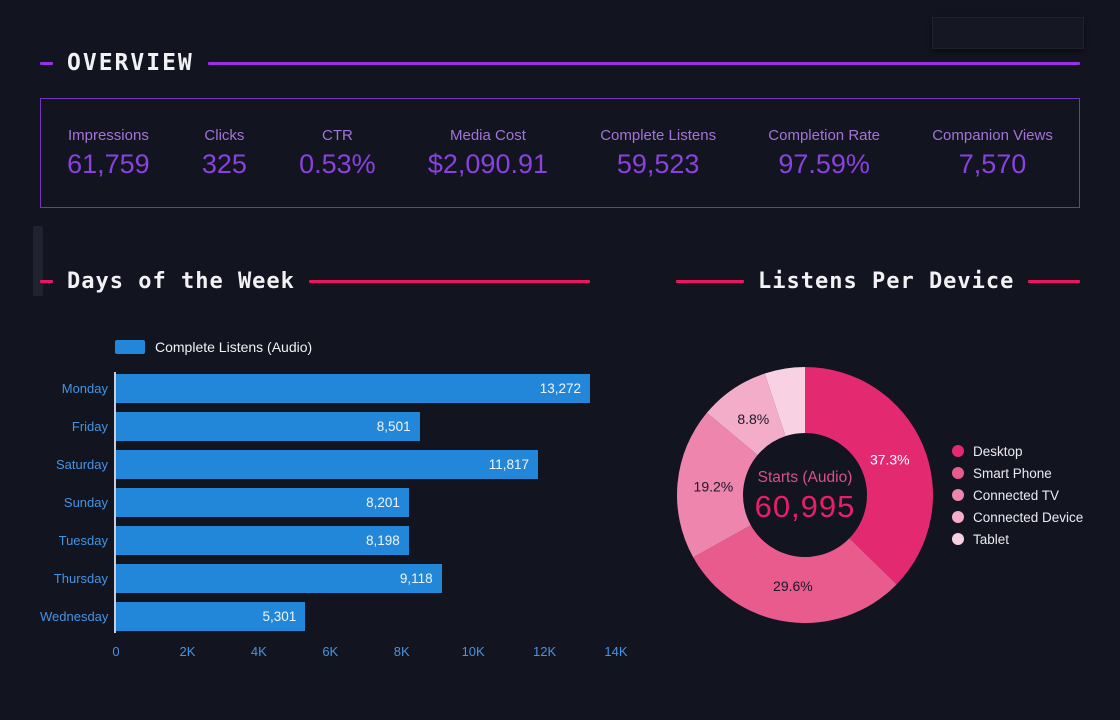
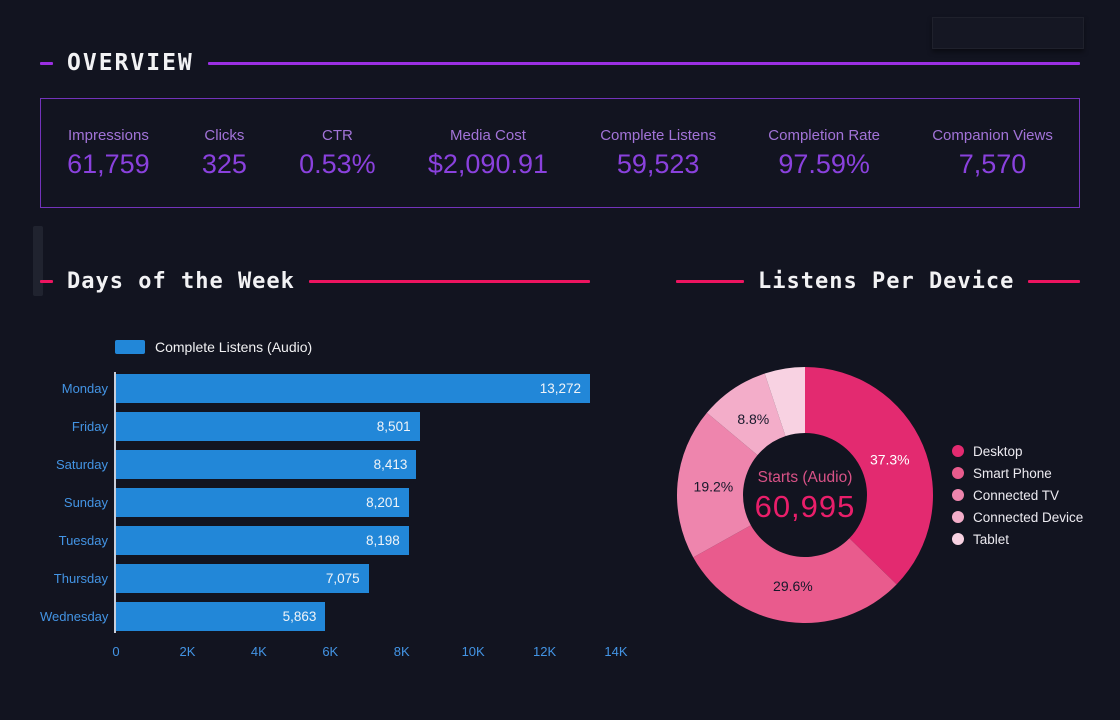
Days of the Week/Saturday: 11,817 -> 8,413
Days of the Week/Thursday: 9,118 -> 7,075
Days of the Week/Wednesday: 5,301 -> 5,863
